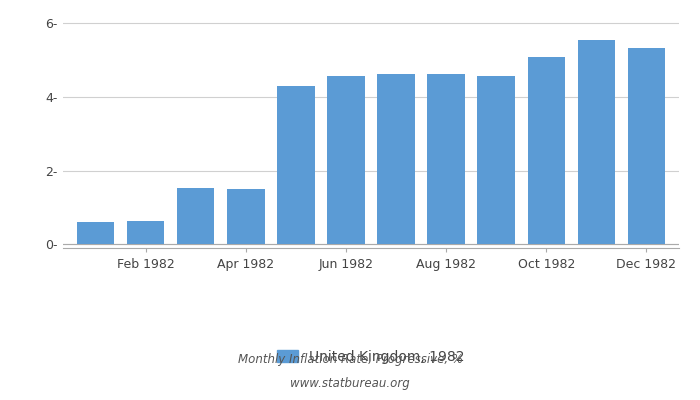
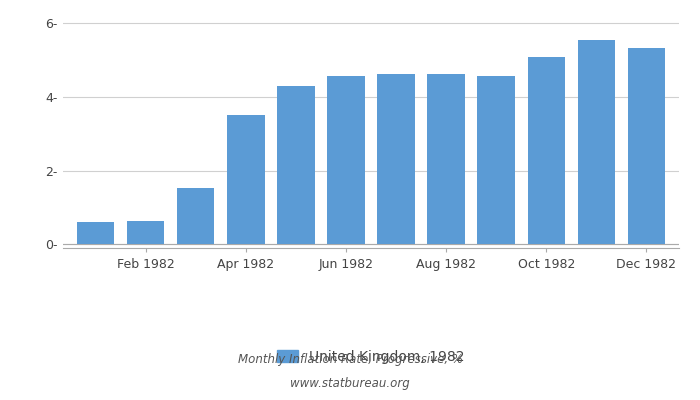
Apr 1982: 1.50- -> 3.52-
